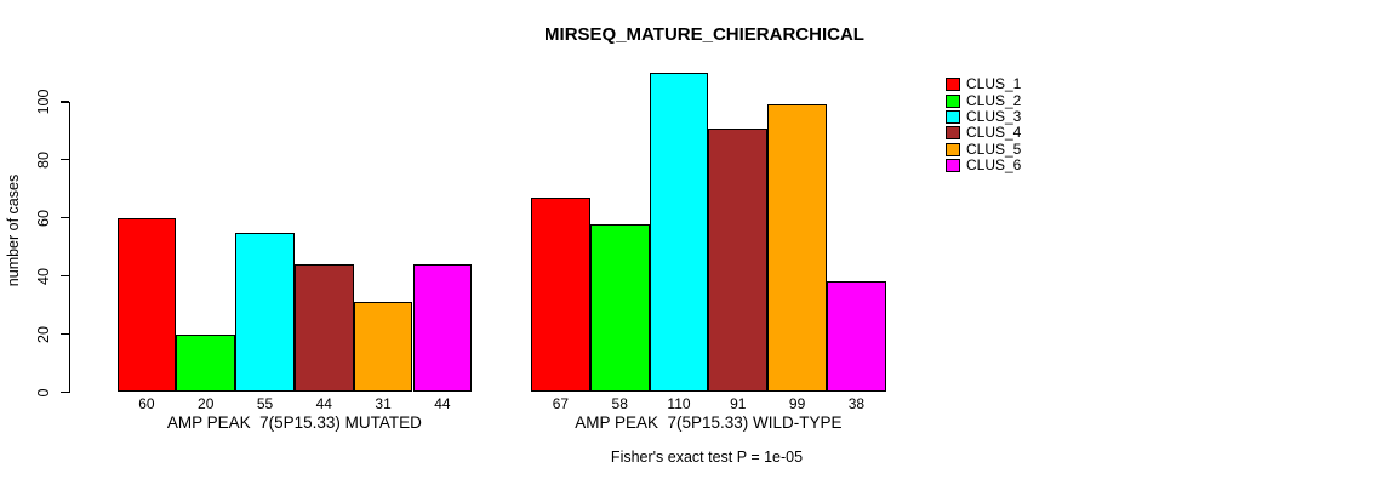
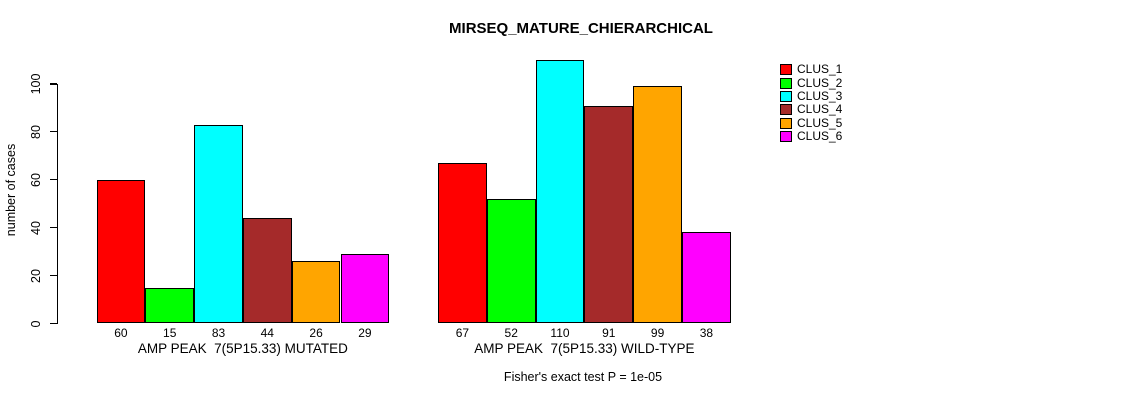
CLUS_2/AMP PEAK 7(5P15.33) MUTATED: 20 -> 15
CLUS_3/AMP PEAK 7(5P15.33) MUTATED: 55 -> 83
CLUS_5/AMP PEAK 7(5P15.33) MUTATED: 31 -> 26
CLUS_6/AMP PEAK 7(5P15.33) MUTATED: 44 -> 29
CLUS_2/AMP PEAK 7(5P15.33) WILD-TYPE: 58 -> 52
